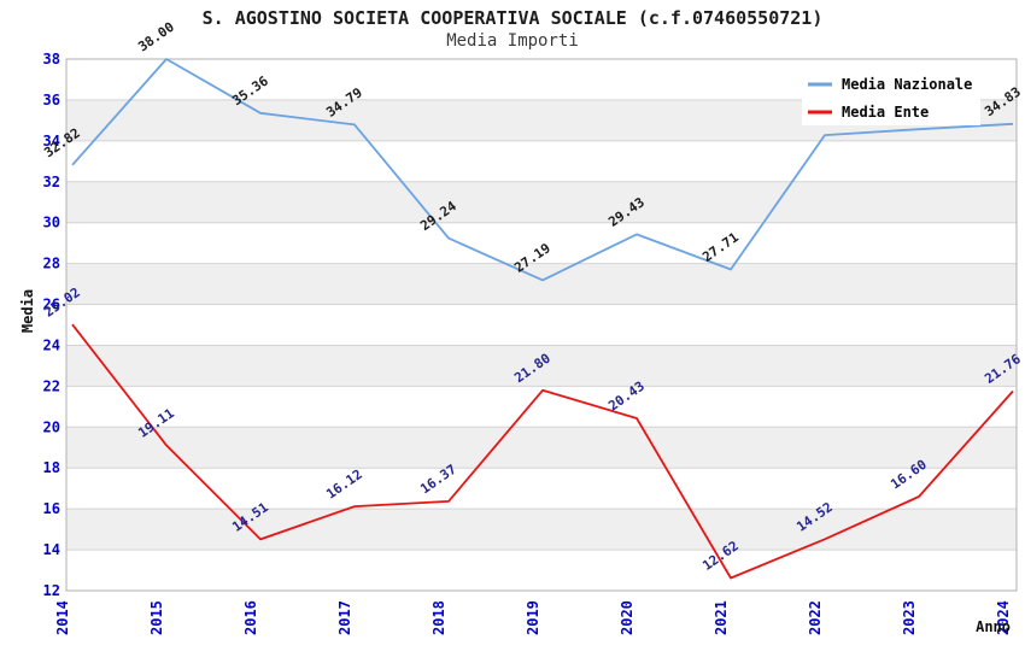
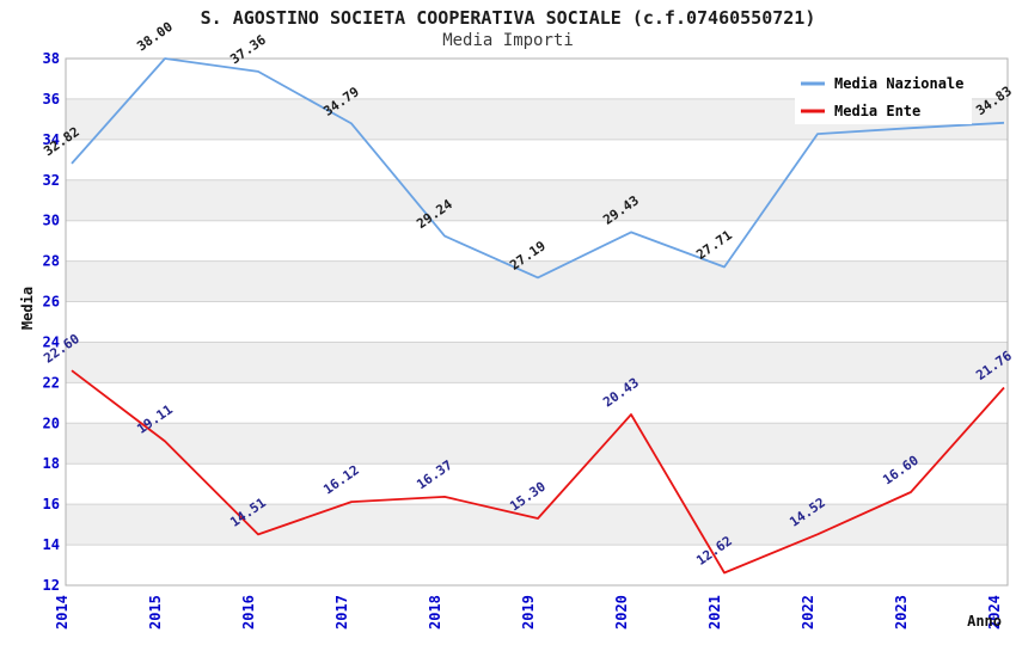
Media Ente/2014: 25.02 -> 22.60
Media Nazionale/2016: 35.36 -> 37.36
Media Ente/2019: 21.80 -> 15.30
